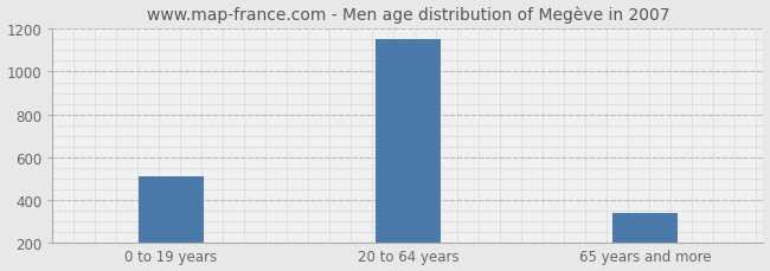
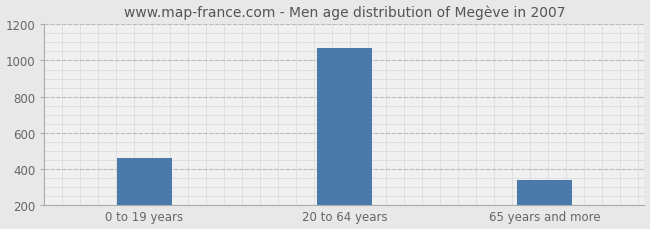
0 to 19 years: 510 -> 460
20 to 64 years: 1150 -> 1070
